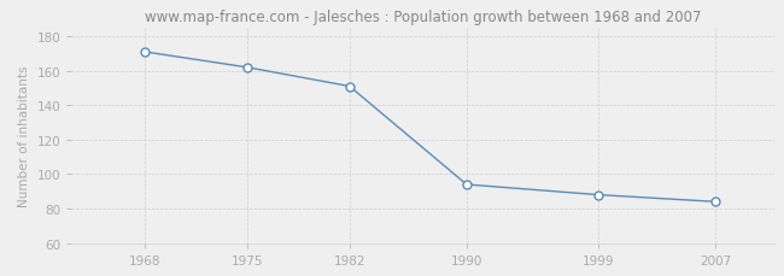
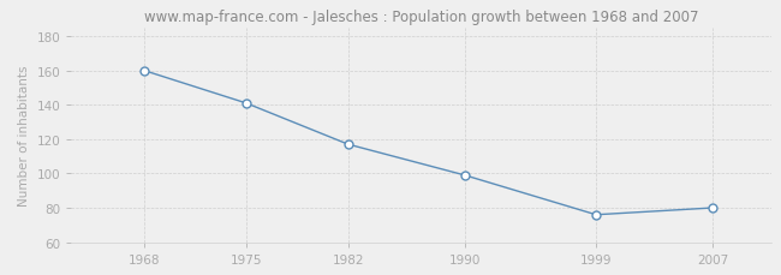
1968: 171 -> 160
1975: 162 -> 141
1982: 151 -> 117
1990: 94 -> 99
1999: 88 -> 76
2007: 84 -> 80
